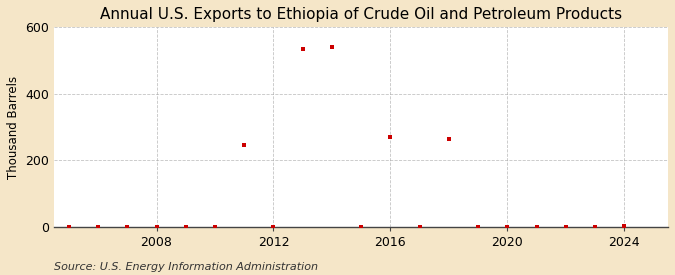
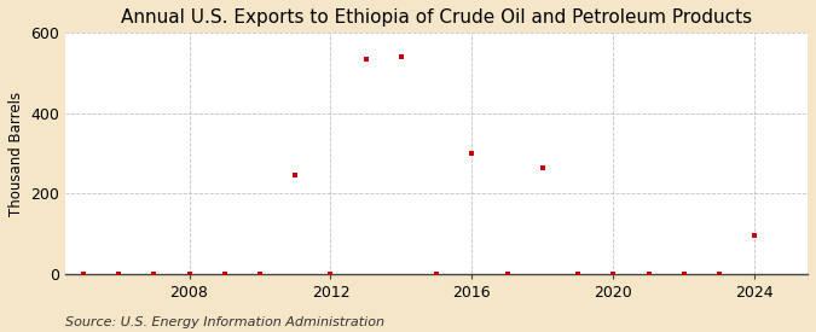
2016: 270 -> 300
2024: 2 -> 95
